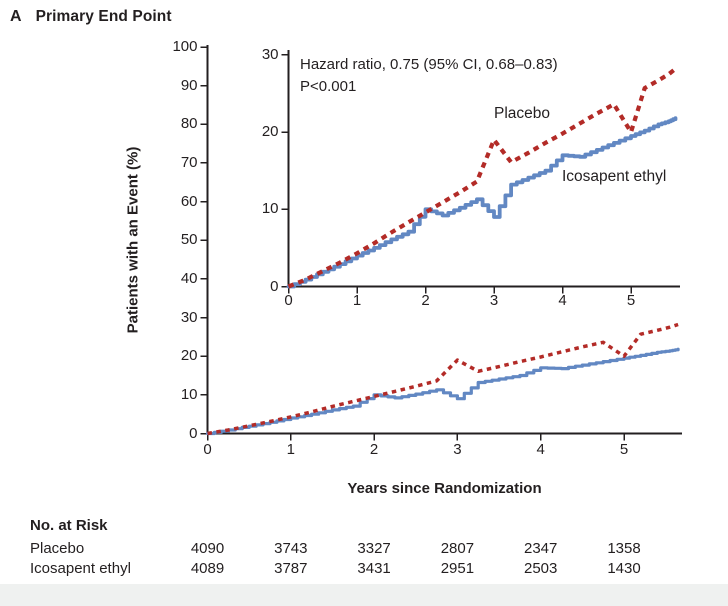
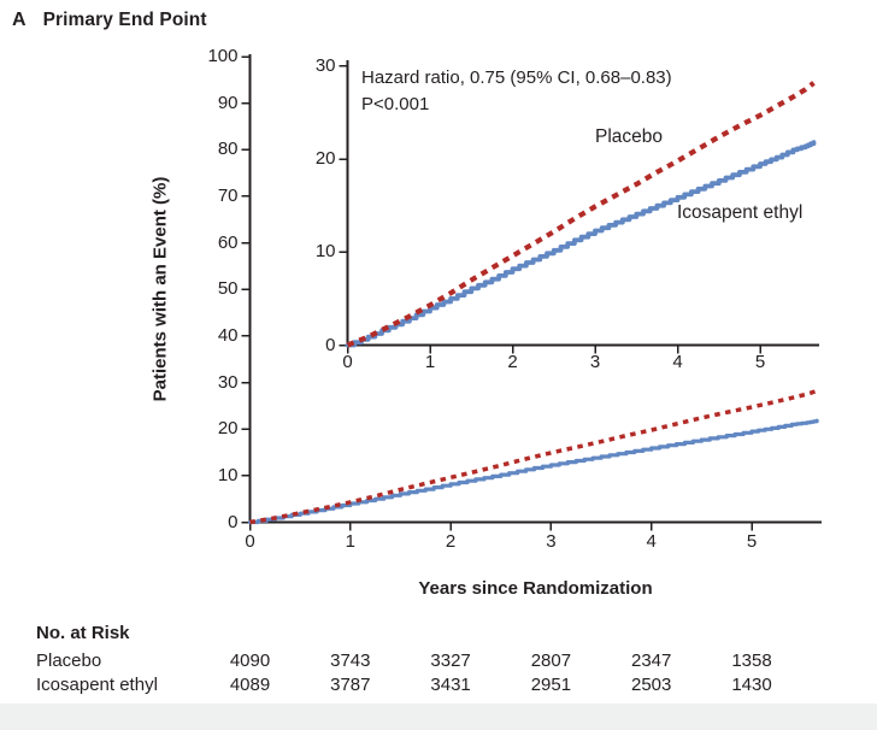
Icosapent ethyl/2: 10 -> 8
Placebo/3: 19 -> 15
Icosapent ethyl/3: 9 -> 12
Icosapent ethyl/4: 17 -> 16
Placebo/5: 20 -> 25
